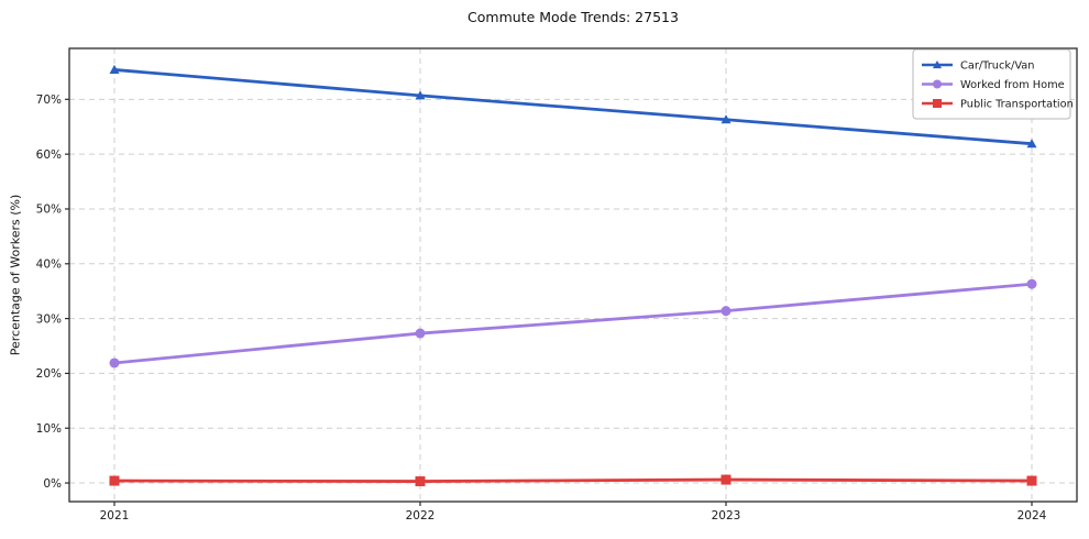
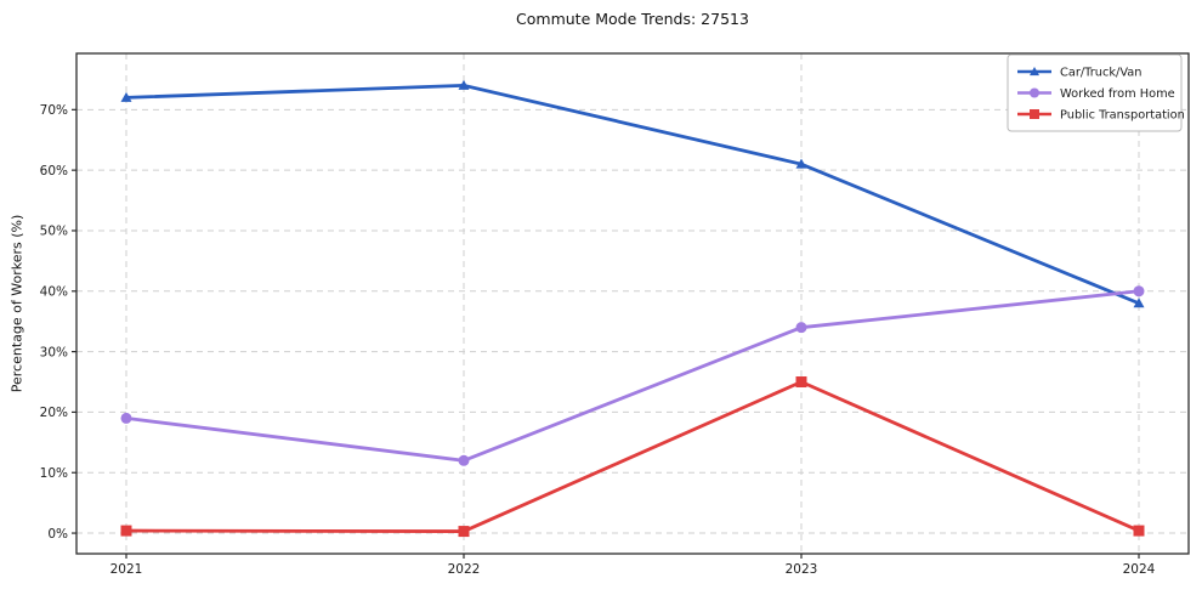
Car/Truck/Van/2021: 75% -> 72%
Worked from Home/2021: 22% -> 19%
Car/Truck/Van/2022: 71% -> 74%
Worked from Home/2022: 27% -> 12%
Car/Truck/Van/2023: 66% -> 61%
Worked from Home/2023: 31% -> 34%
Public Transportation/2023: 1% -> 25%
Car/Truck/Van/2024: 62% -> 38%
Worked from Home/2024: 36% -> 40%
